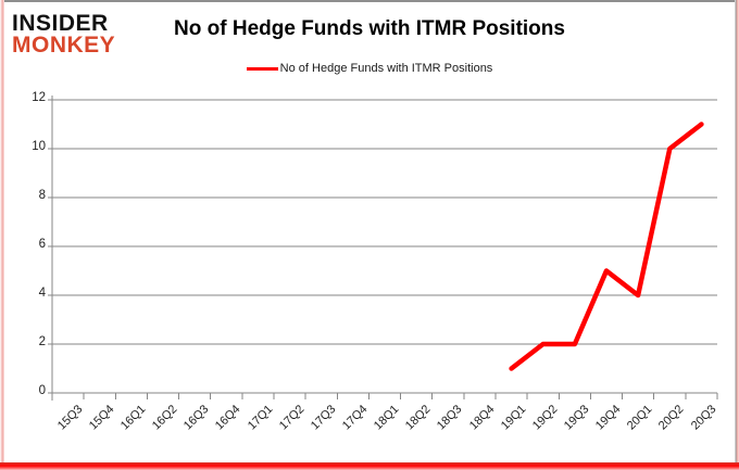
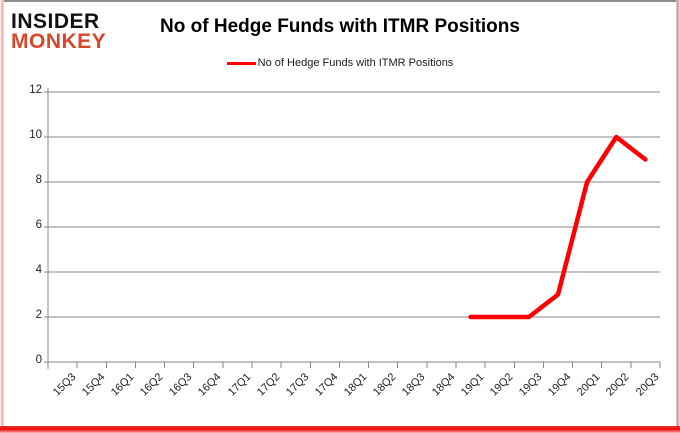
19Q1: 1 -> 2
19Q4: 5 -> 3
20Q1: 4 -> 8
20Q3: 11 -> 9
